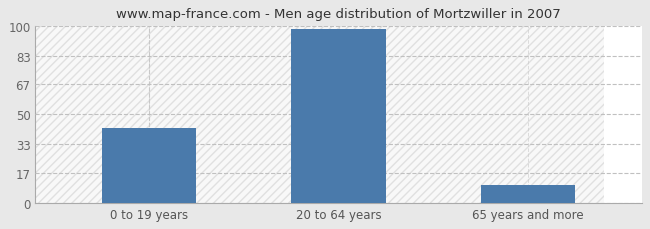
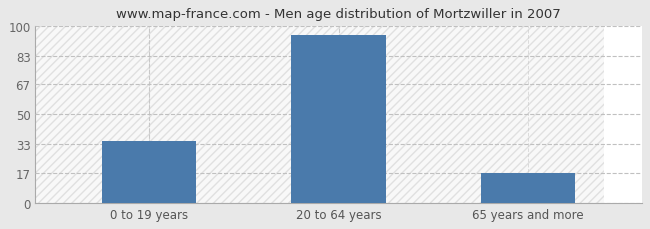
0 to 19 years: 42 -> 35
20 to 64 years: 98 -> 95
65 years and more: 10 -> 17
